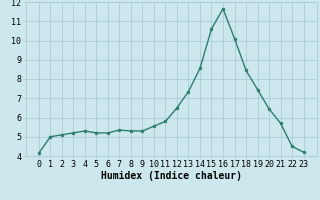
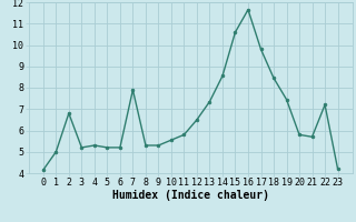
2: 5.1 -> 6.8
7: 5.3 -> 7.9
17: 10.1 -> 9.8
20: 6.5 -> 5.8
22: 4.5 -> 7.2
